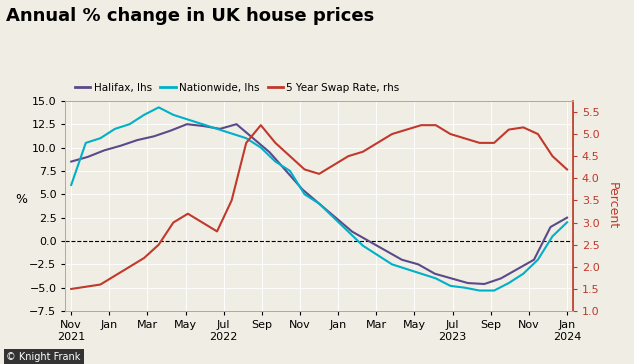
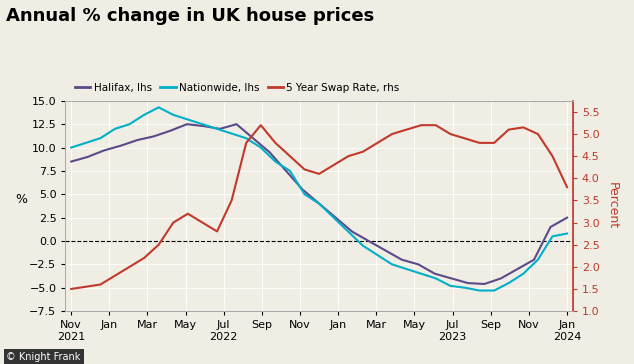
Nationwide, lhs/Nov 2021: 6.0 -> 10.0
Nationwide, lhs/Jan 2024: 2.0 -> 0.8
5 Year Swap Rate, rhs/Jan 2024: 4.20 -> 3.80
